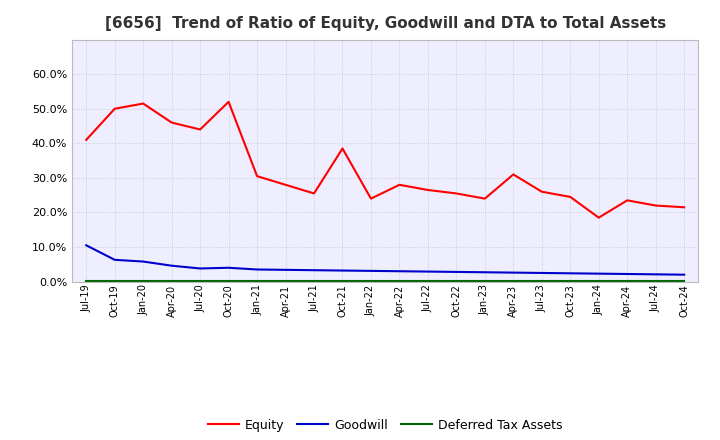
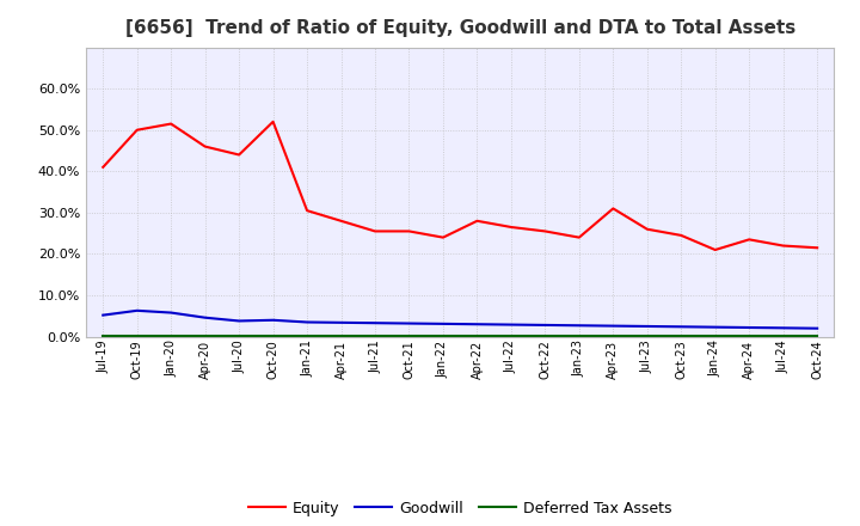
Goodwill/Jul-19: 10.5% -> 5.2%
Equity/Oct-21: 38.5% -> 25.5%
Equity/Jan-24: 18.5% -> 21.0%
